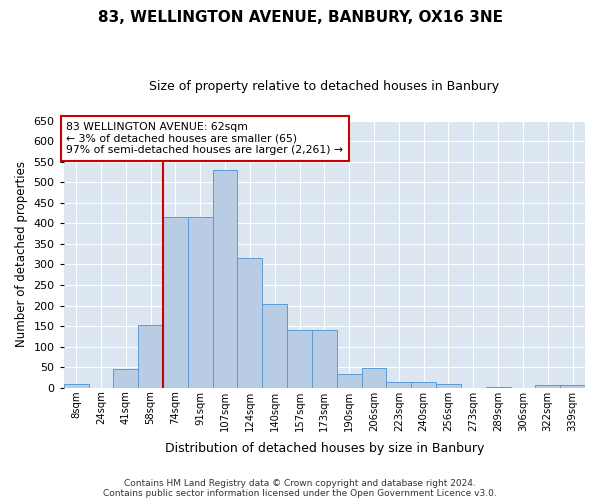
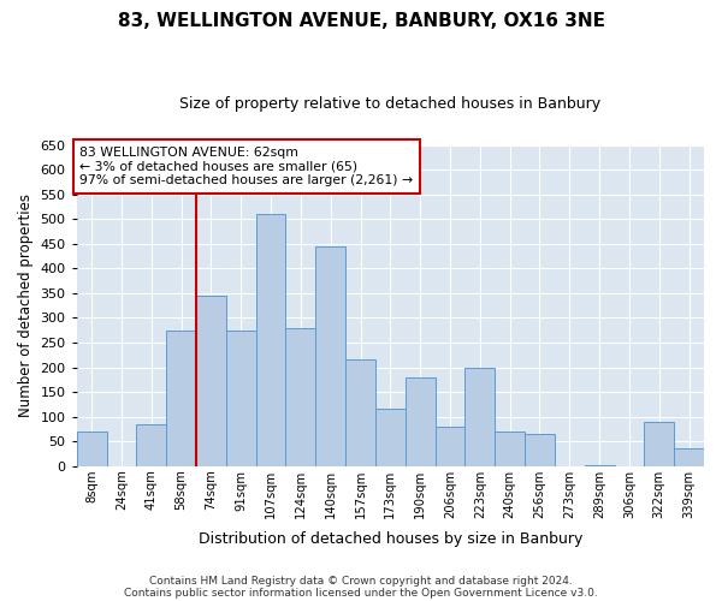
8sqm: 8 -> 70
41sqm: 45 -> 85
58sqm: 152 -> 275
74sqm: 415 -> 345
91sqm: 415 -> 275
107sqm: 530 -> 510
124sqm: 315 -> 280
140sqm: 203 -> 445
157sqm: 140 -> 215
173sqm: 140 -> 115
190sqm: 34 -> 180
206sqm: 48 -> 80
223sqm: 15 -> 200
240sqm: 13 -> 70
256sqm: 8 -> 65
322sqm: 7 -> 90
339sqm: 7 -> 35
